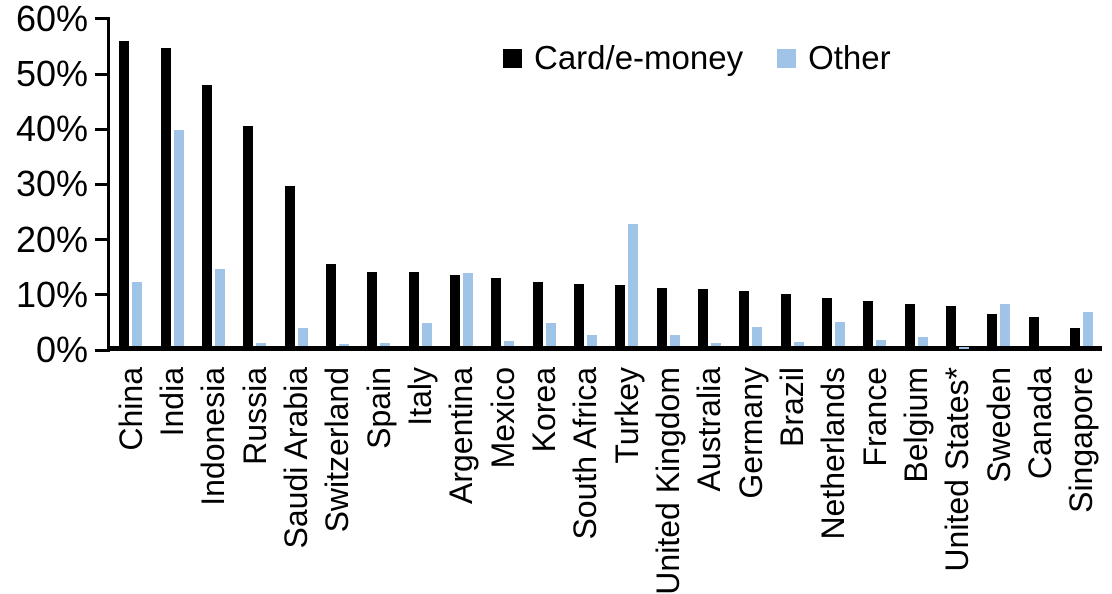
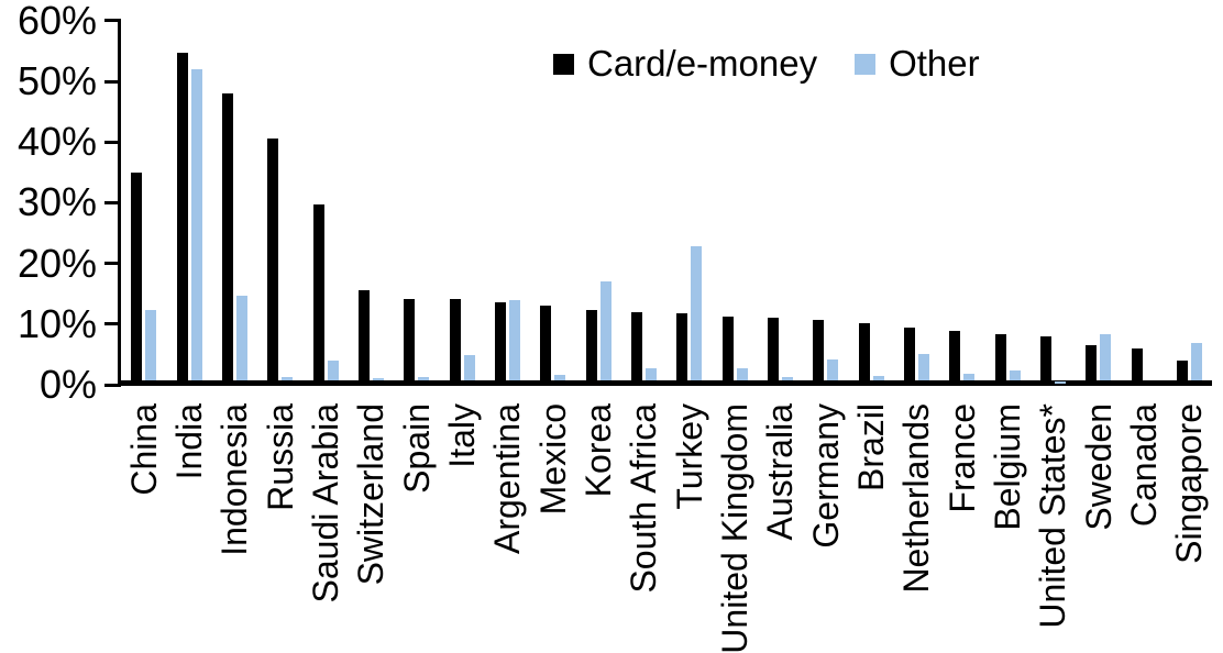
Card/e-money/China: 56% -> 35%
Other/India: 40% -> 52%
Other/Korea: 5% -> 17%
